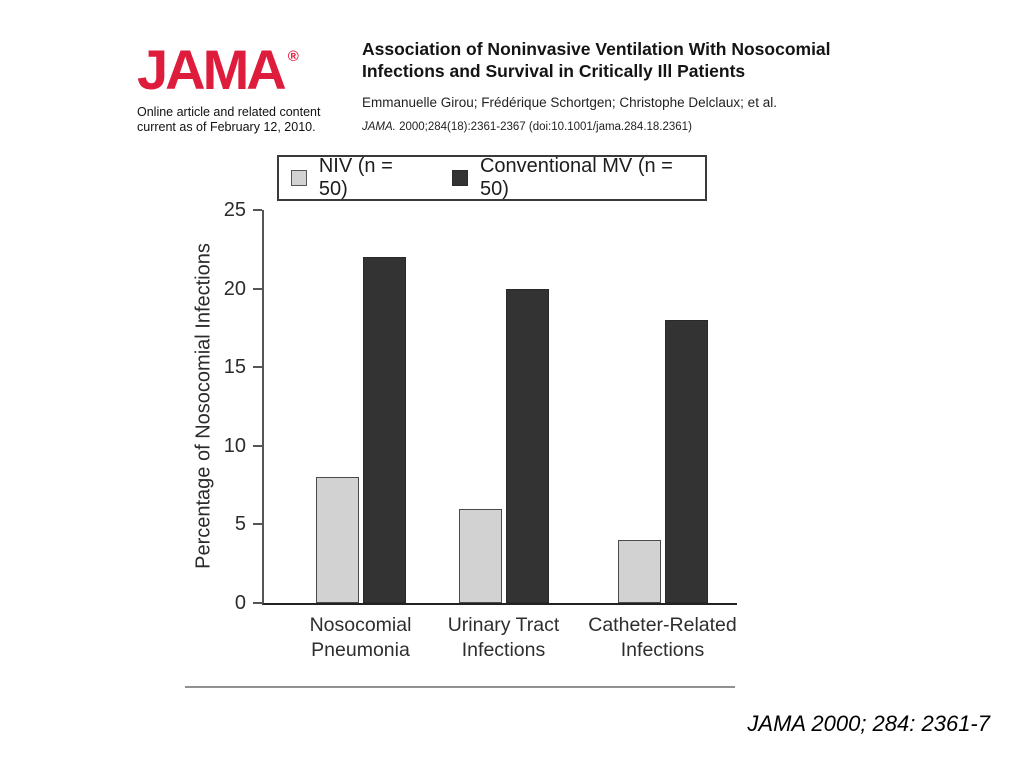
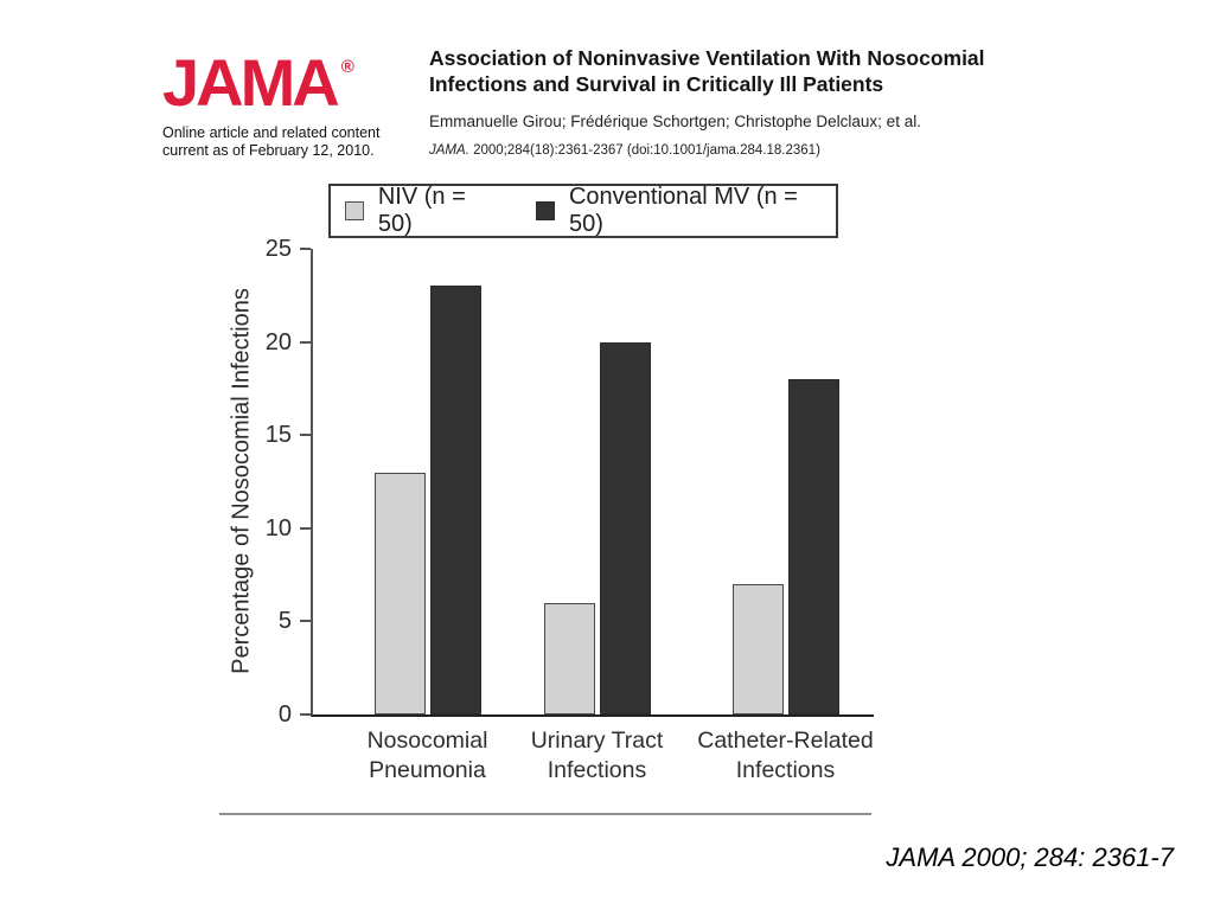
NIV (n = 50)/Nosocomial Pneumonia: 8 -> 13
Conventional MV (n = 50)/Nosocomial Pneumonia: 22 -> 23
NIV (n = 50)/Catheter-Related Infections: 4 -> 7
